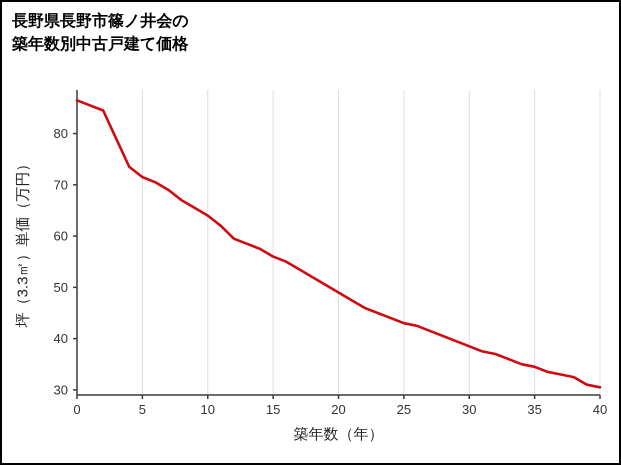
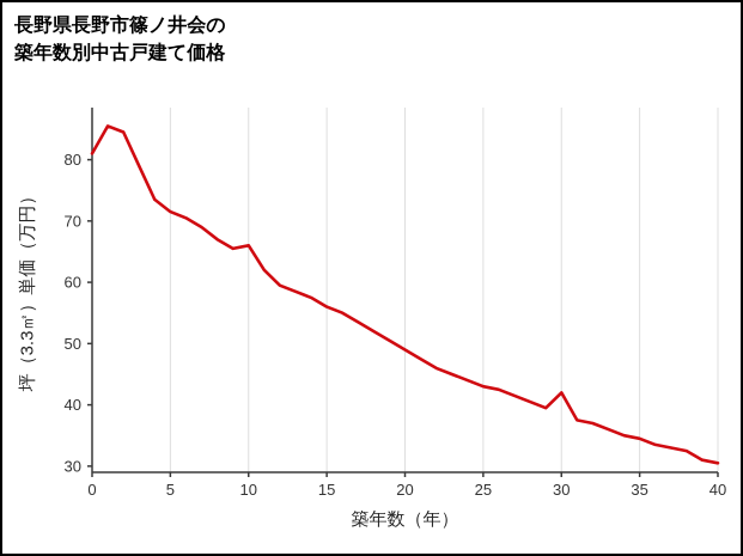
0: 86 -> 81
10: 64 -> 66
30: 38 -> 42
